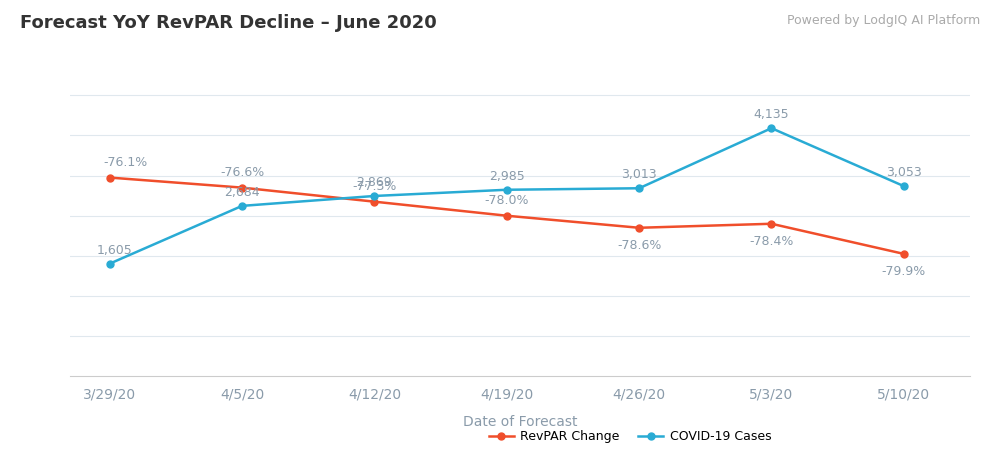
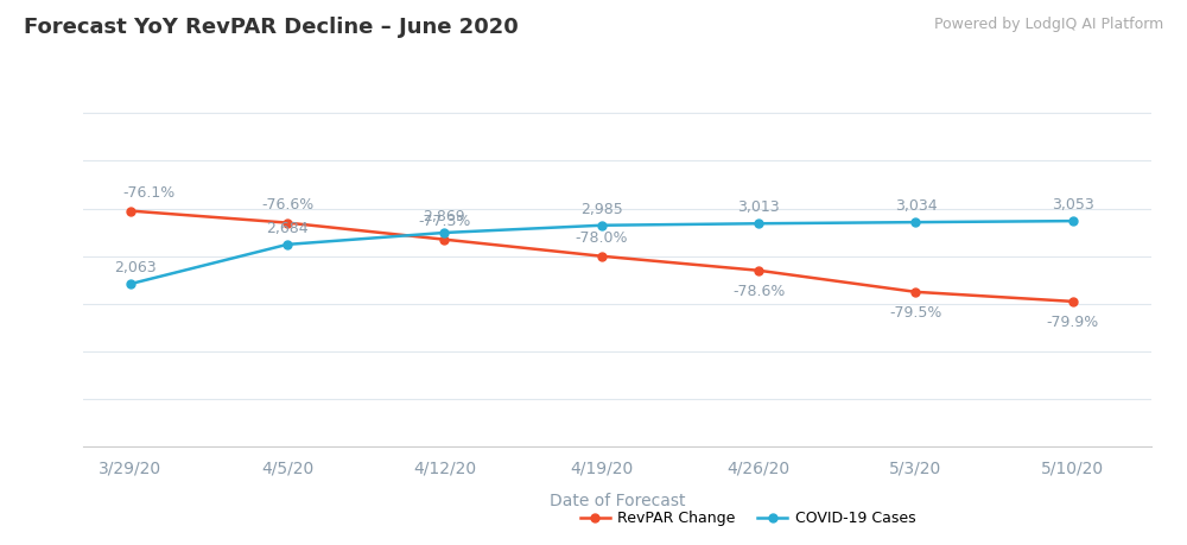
COVID-19 Cases/3/29/20: 1,605 -> 2,063
RevPAR Change/5/3/20: -78.4% -> -79.5%
COVID-19 Cases/5/3/20: 4,135 -> 3,034
